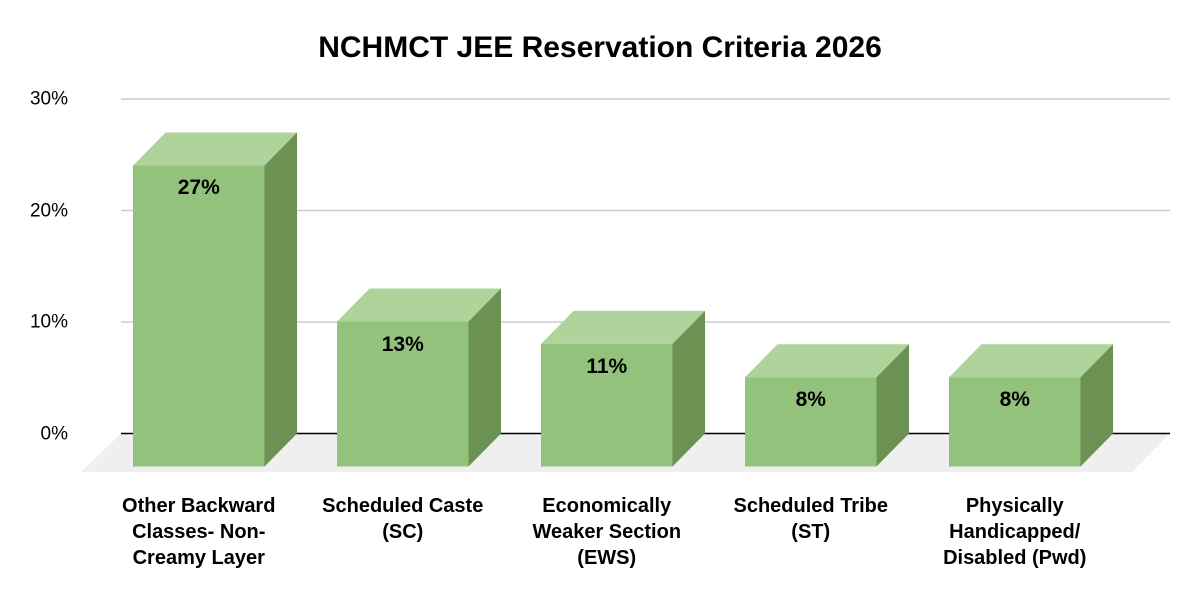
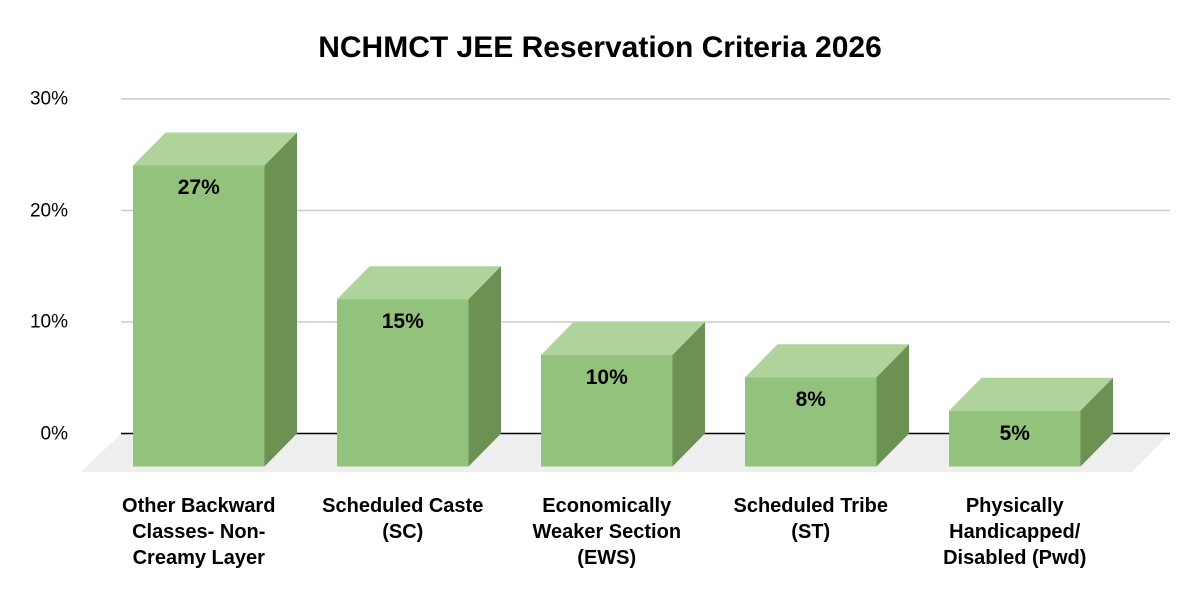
Scheduled Caste (SC): 13% -> 15%
Economically Weaker Section (EWS): 11% -> 10%
Physically Handicapped/ Disabled (Pwd): 8% -> 5%
